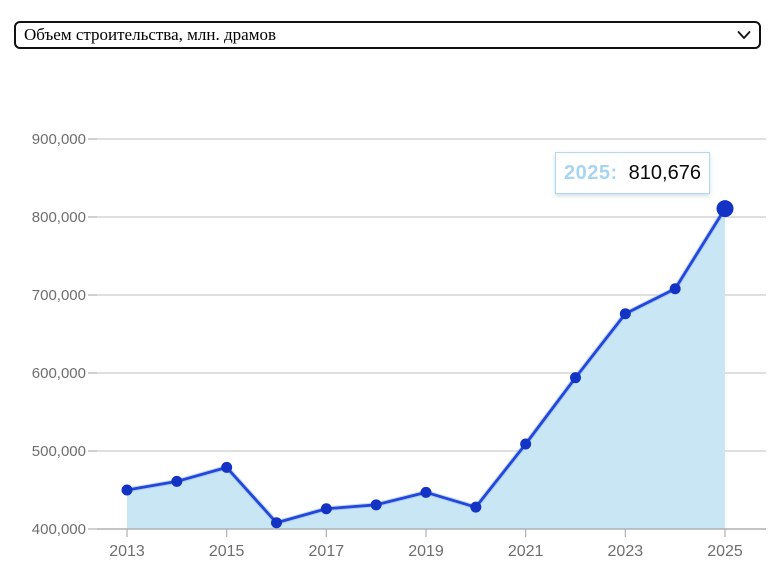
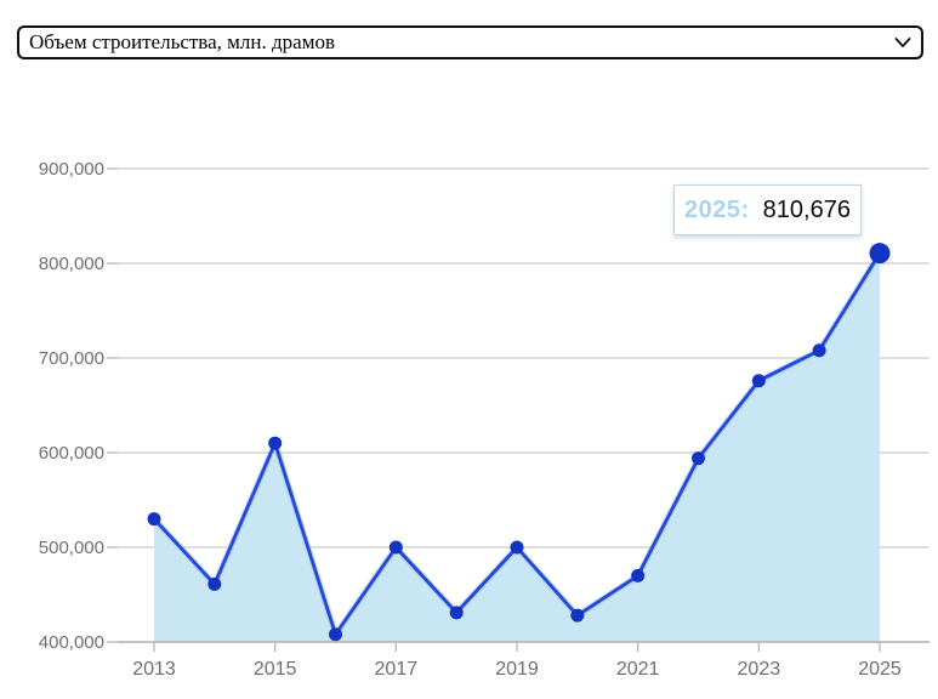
2013: 450000 -> 530000
2015: 480000 -> 610000
2017: 430000 -> 500000
2019: 450000 -> 500000
2021: 510000 -> 470000
